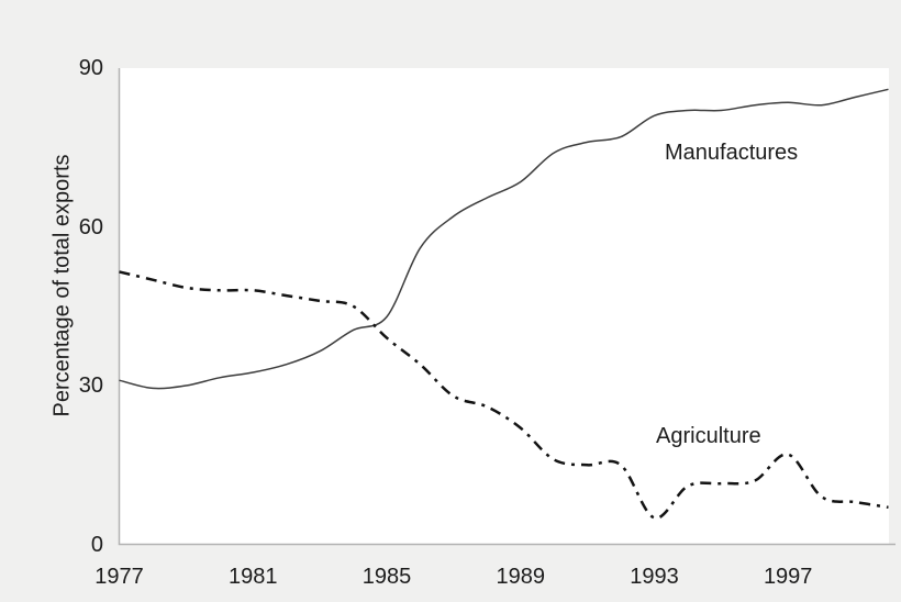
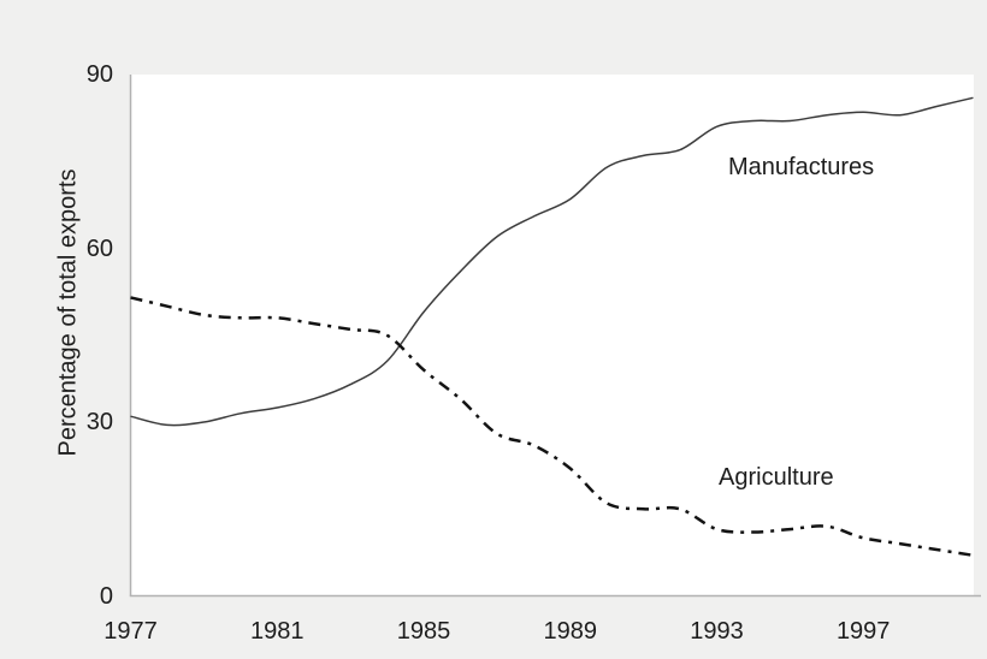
Manufactures/1985: 43 -> 49
Agriculture/1993: 5 -> 12
Agriculture/1997: 17 -> 10
